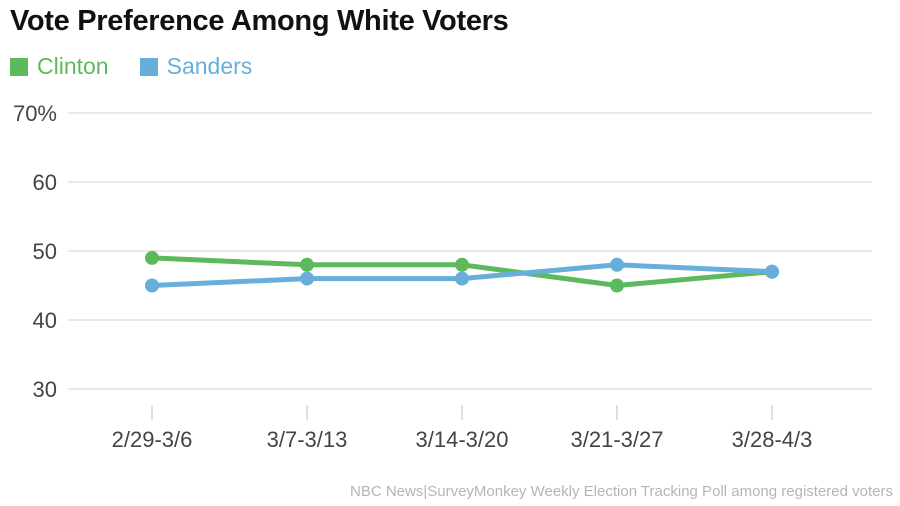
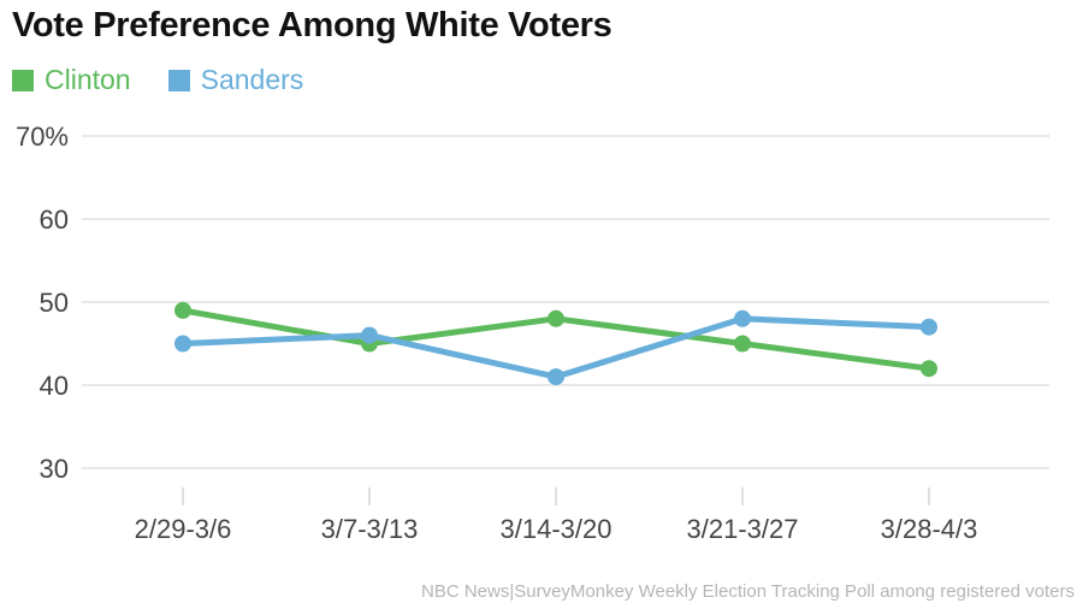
Clinton/3/7-3/13: 48% -> 45%
Sanders/3/14-3/20: 46% -> 41%
Clinton/3/28-4/3: 47% -> 42%
